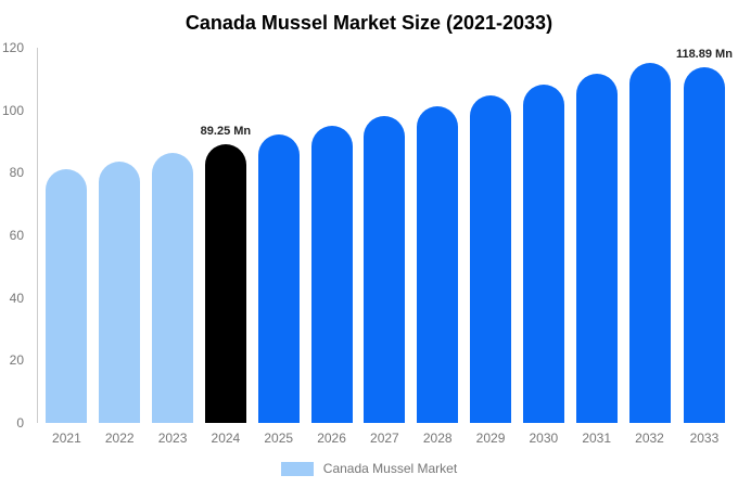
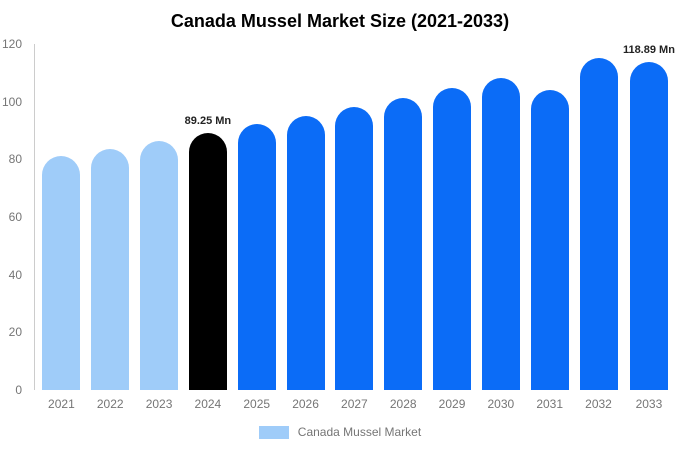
2031: 112 -> 104
